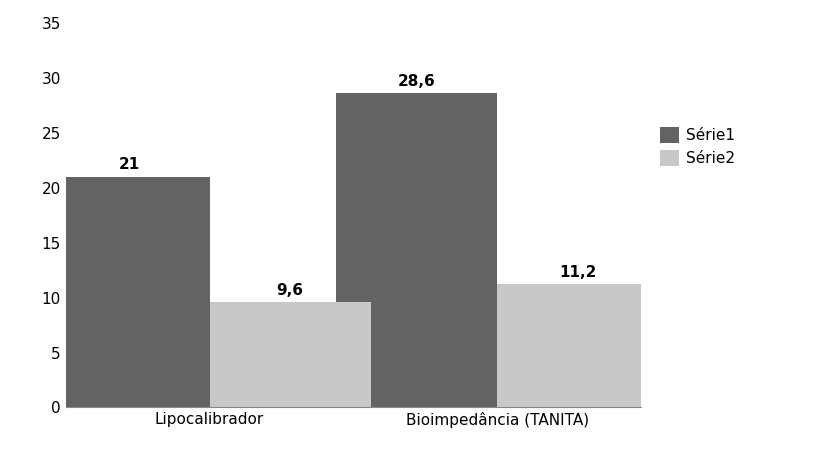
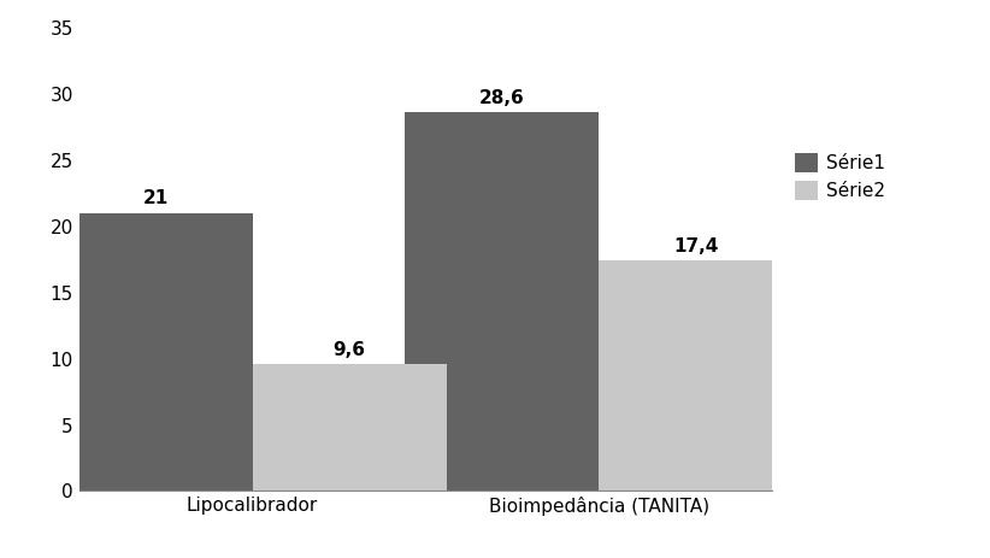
Série2/Bioimpedância (TANITA): 11,2 -> 17,4
